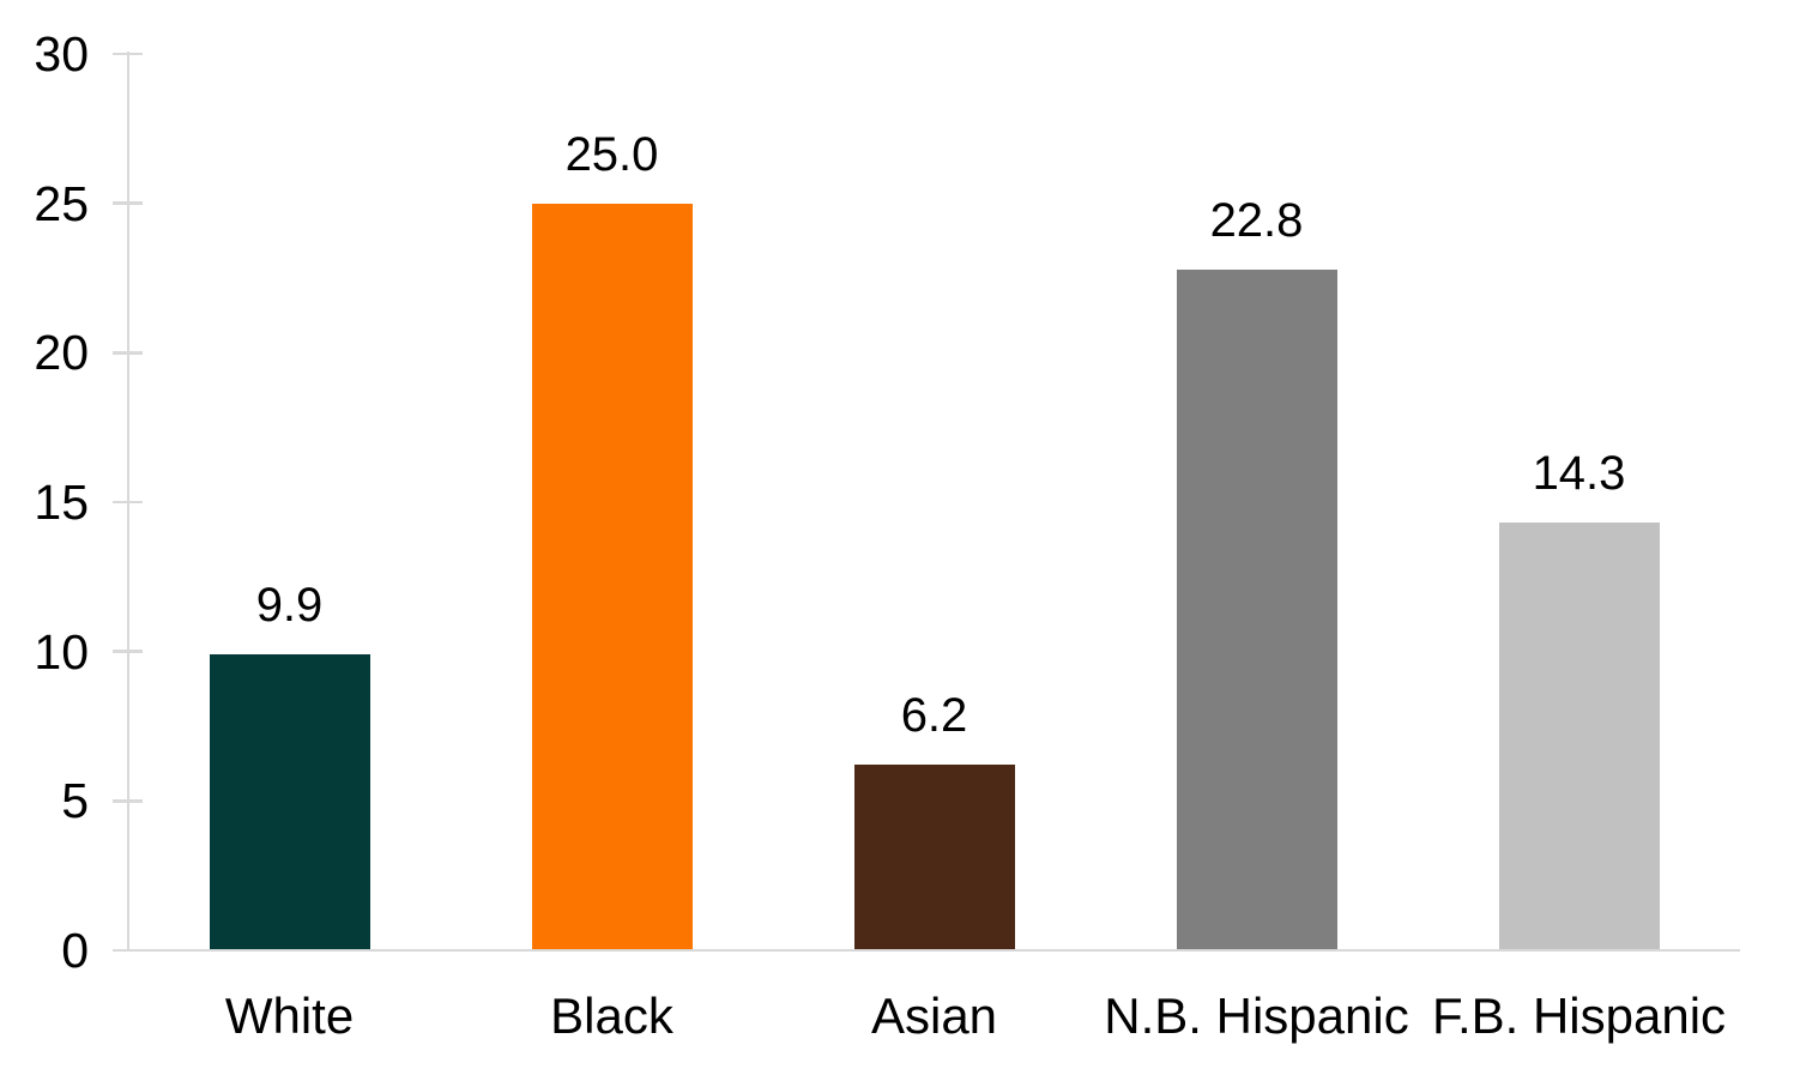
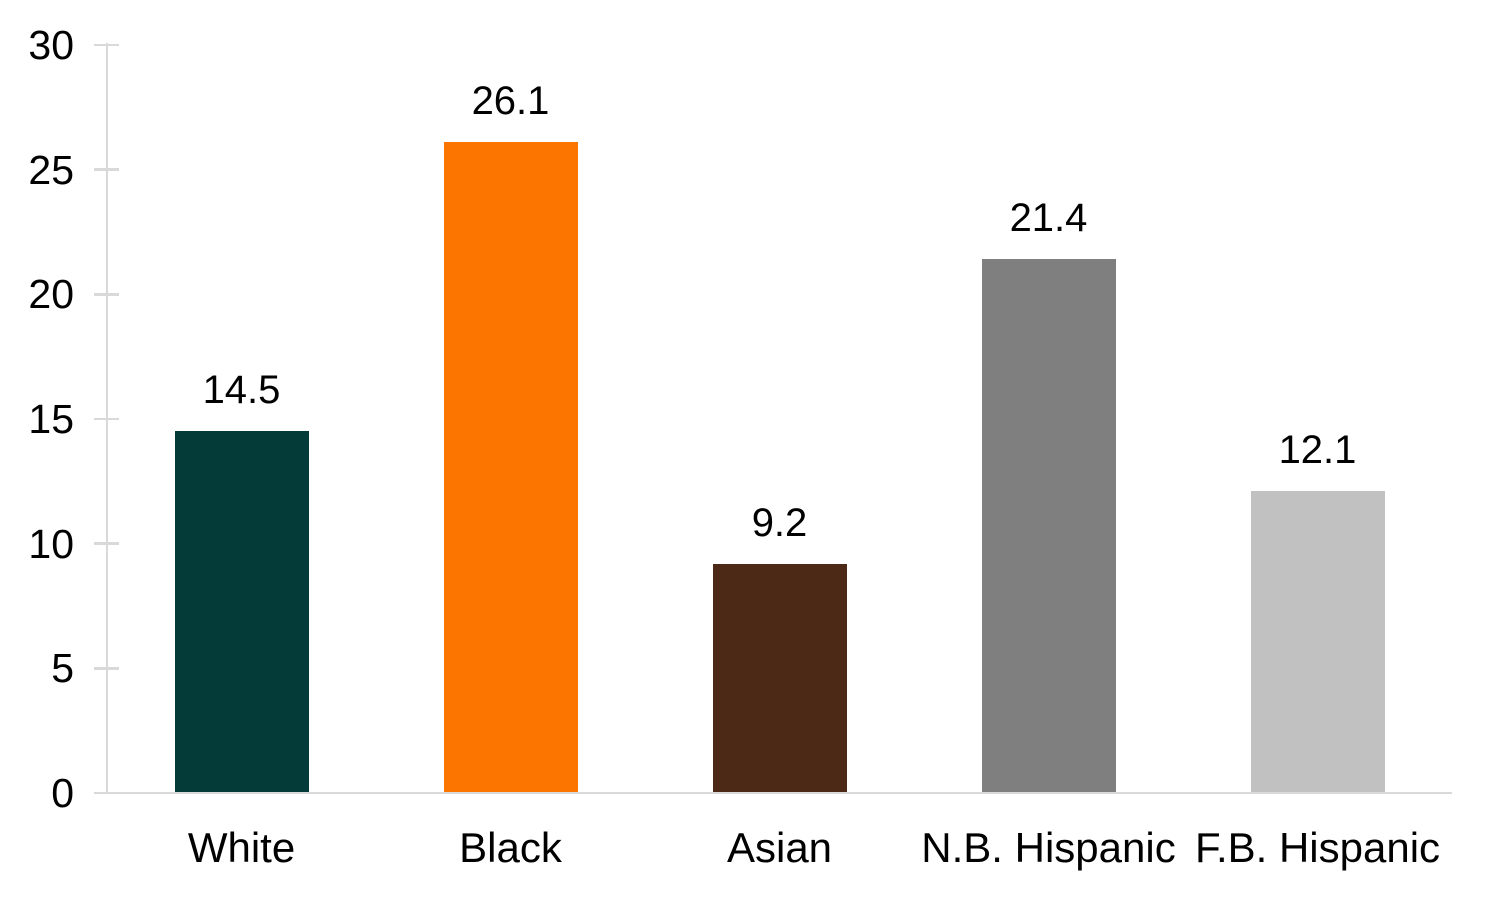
White: 9.9 -> 14.5
Black: 25.0 -> 26.1
Asian: 6.2 -> 9.2
N.B. Hispanic: 22.8 -> 21.4
F.B. Hispanic: 14.3 -> 12.1
